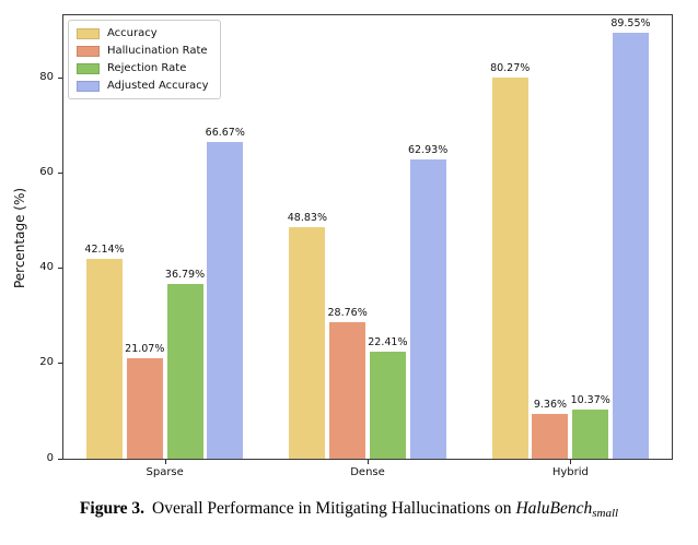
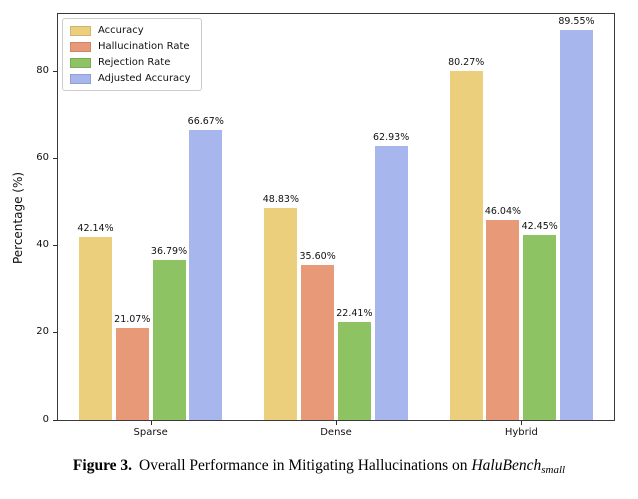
Hallucination Rate/Dense: 28.76% -> 35.60%
Hallucination Rate/Hybrid: 9.36% -> 46.04%
Rejection Rate/Hybrid: 10.37% -> 42.45%
